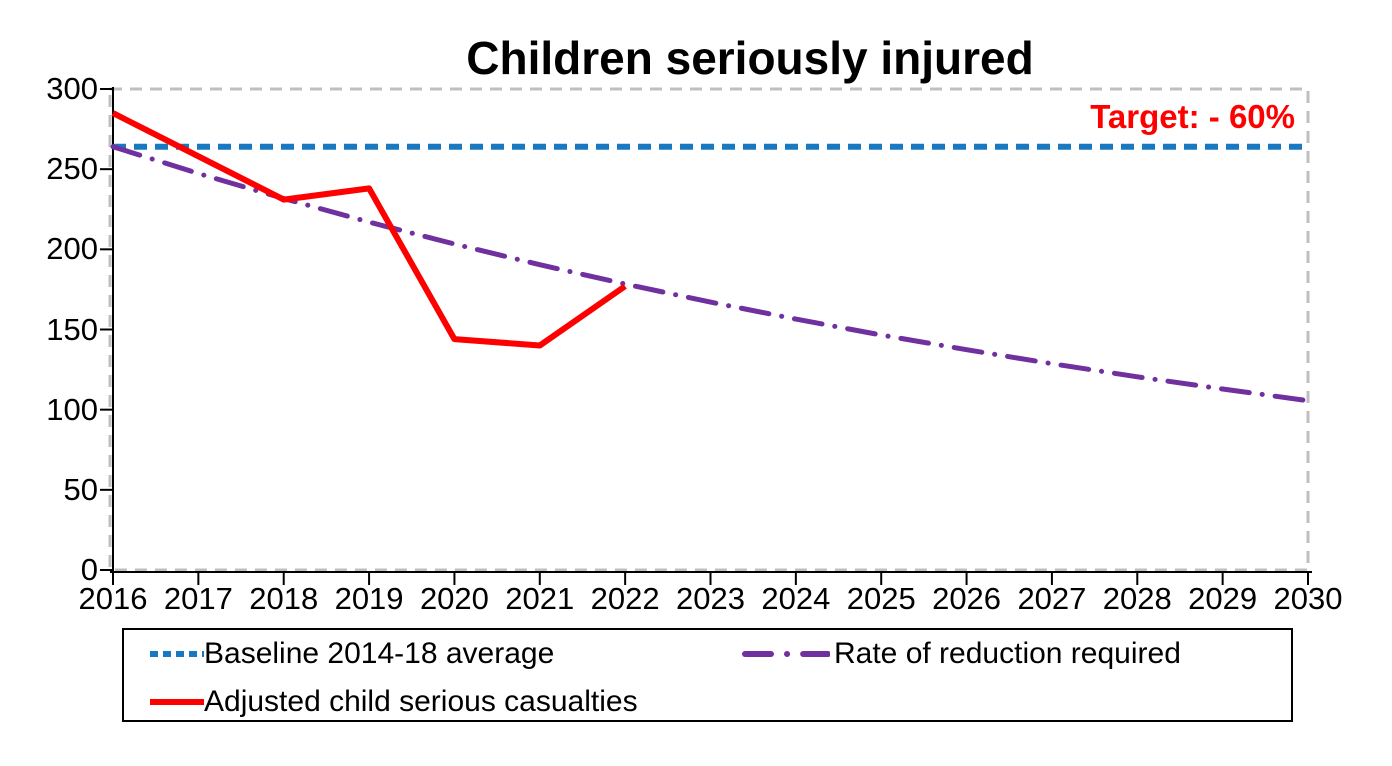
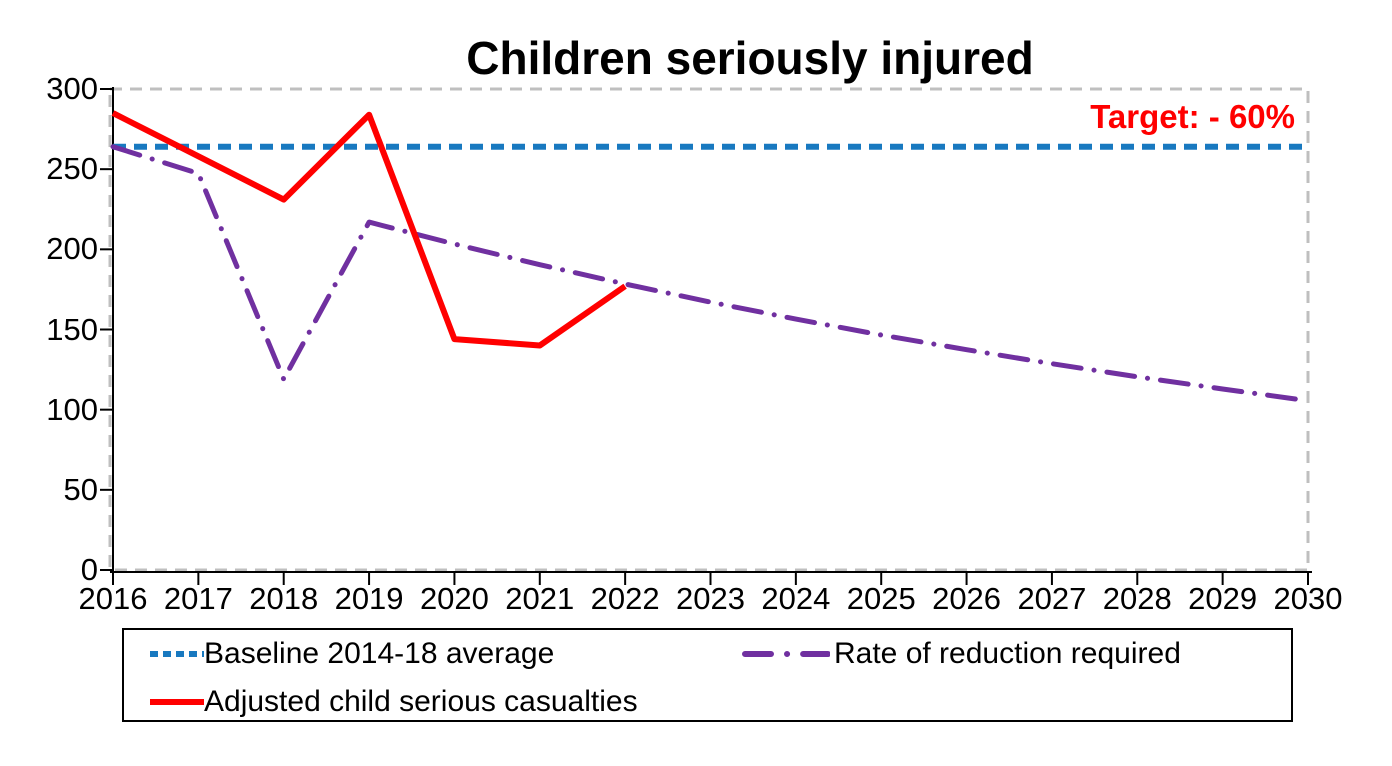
Rate of reduction required/2018: 232 -> 119
Adjusted child serious casualties/2019: 238 -> 284
